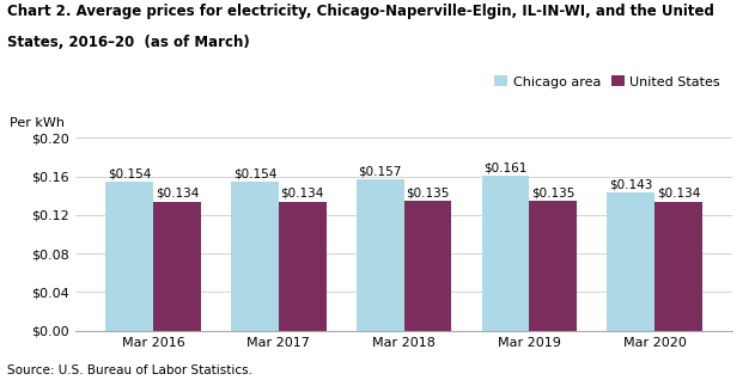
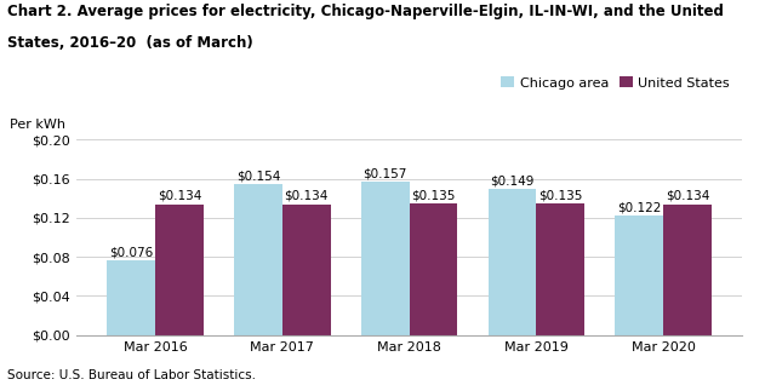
Chicago area/Mar 2016: $0.154 -> $0.076
Chicago area/Mar 2019: $0.161 -> $0.149
Chicago area/Mar 2020: $0.143 -> $0.122
